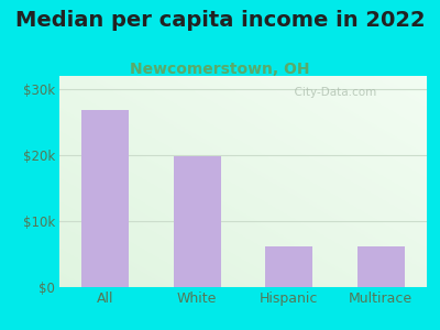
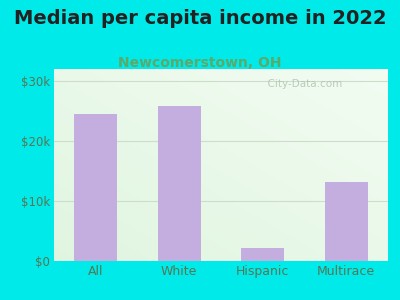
All: $26.8k -> $24.5k
White: $19.8k -> $25.8k
Hispanic: $6.2k -> $2.2k
Multirace: $6.2k -> $13.2k
